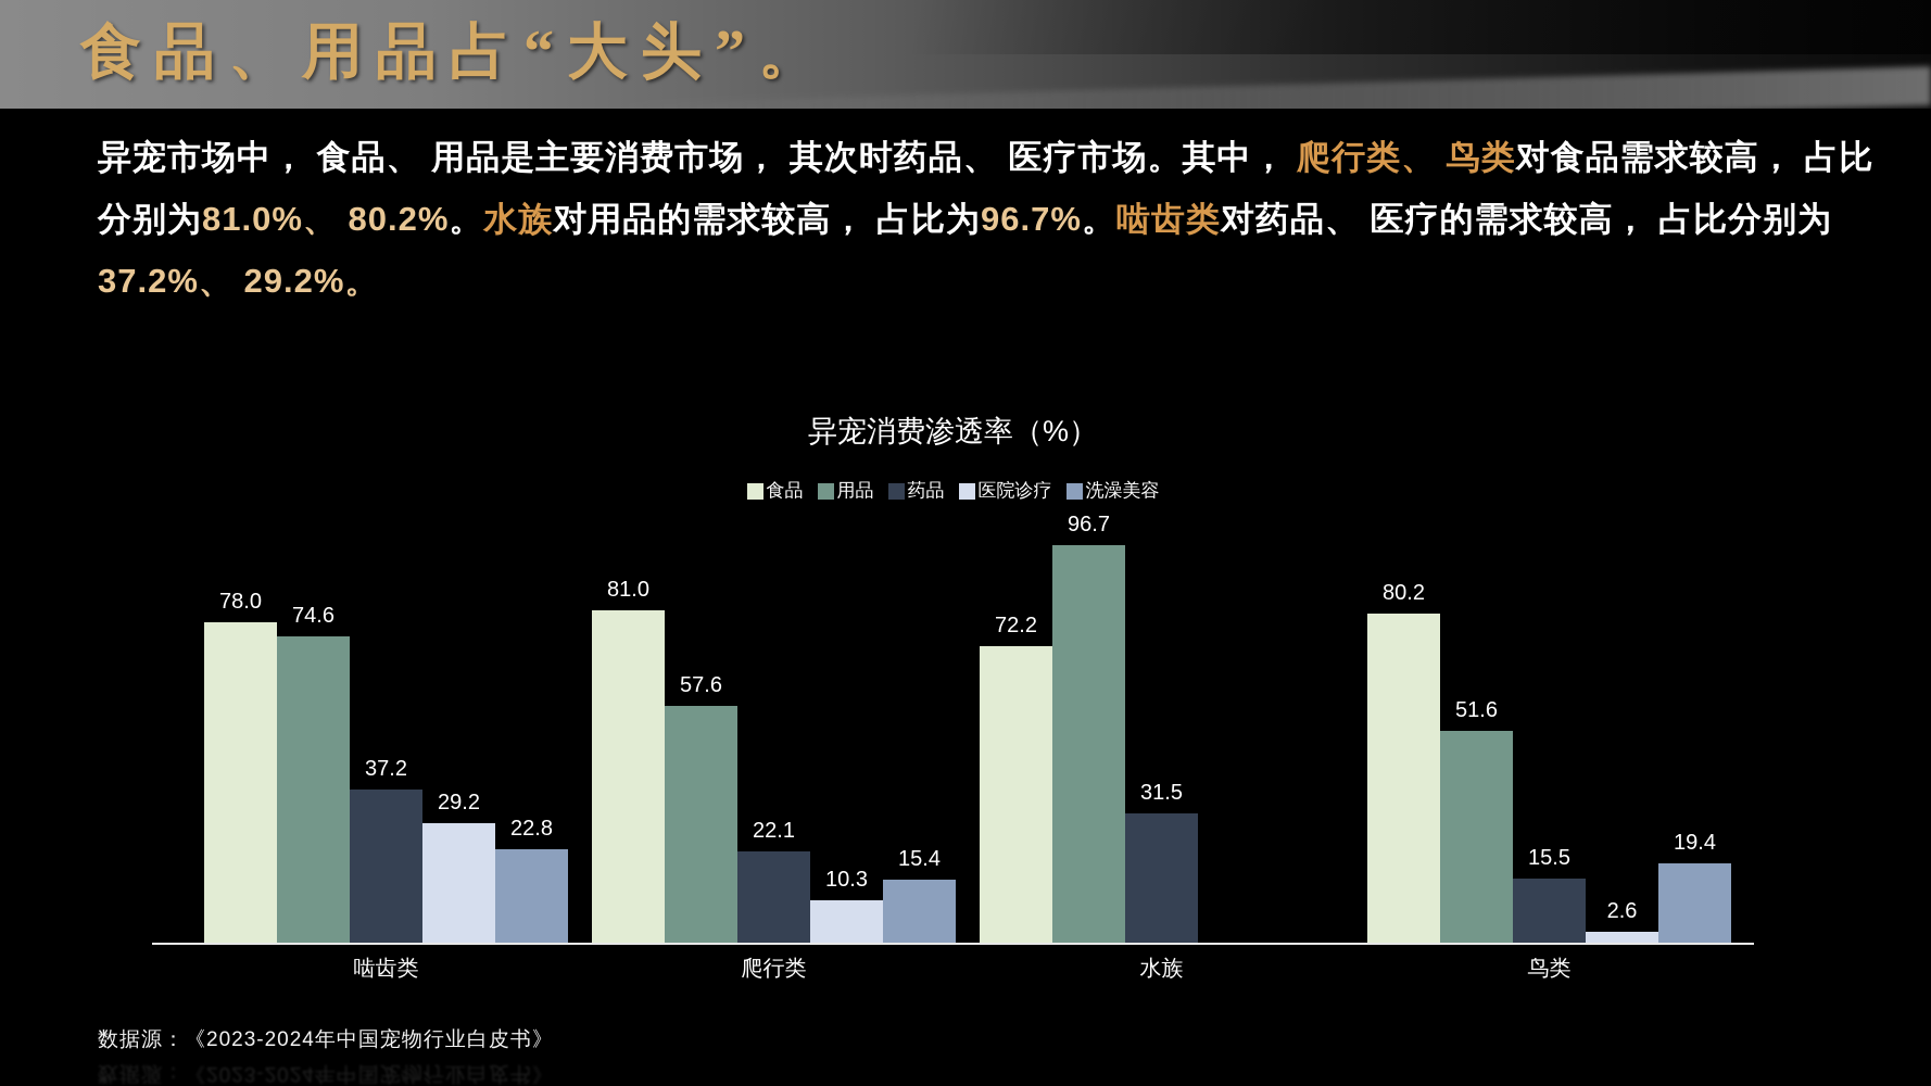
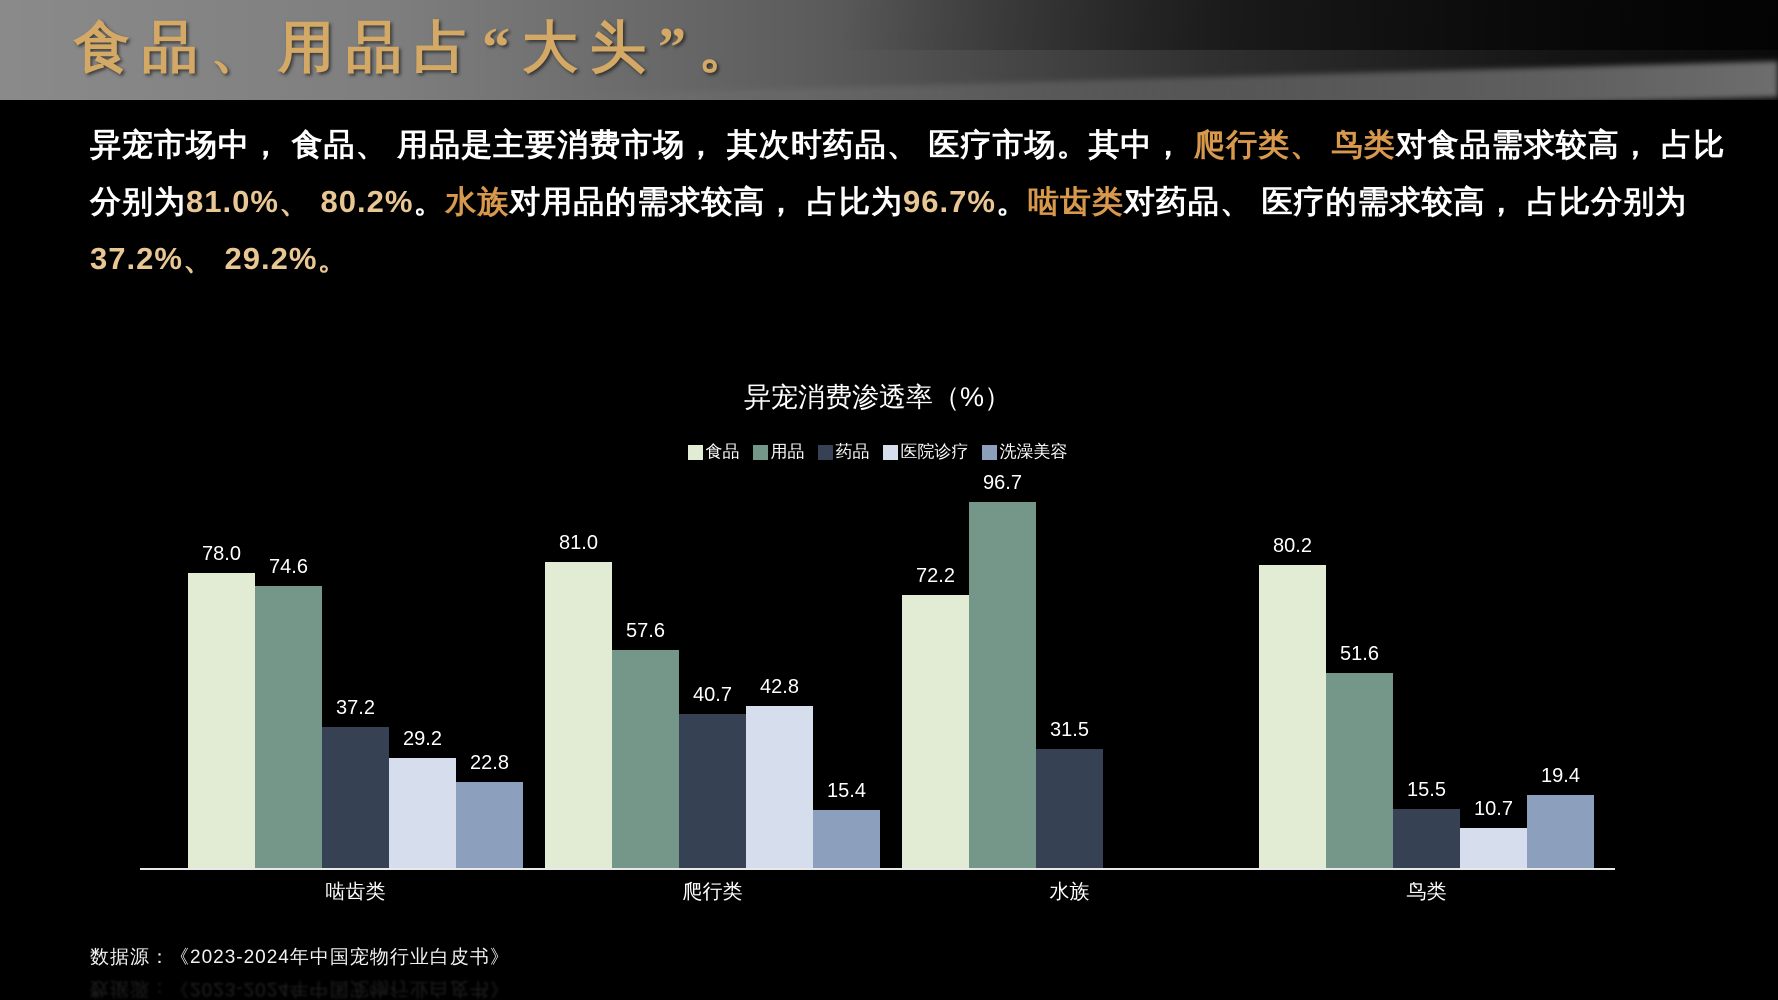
药品/爬行类: 22.1 -> 40.7
医院诊疗/爬行类: 10.3 -> 42.8
医院诊疗/鸟类: 2.6 -> 10.7
